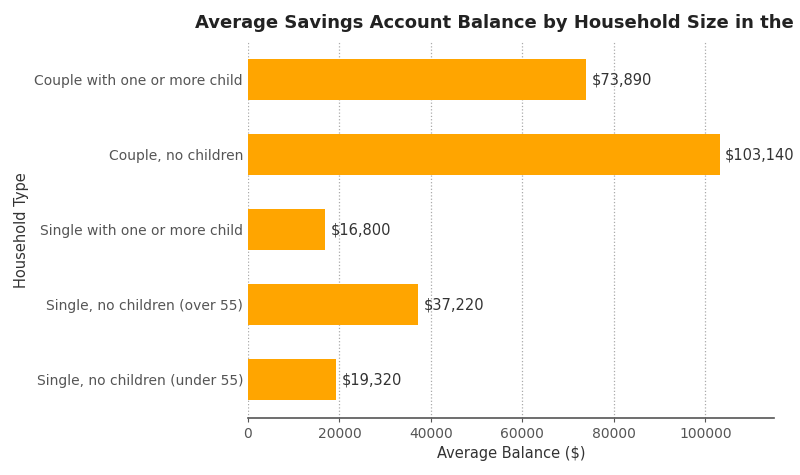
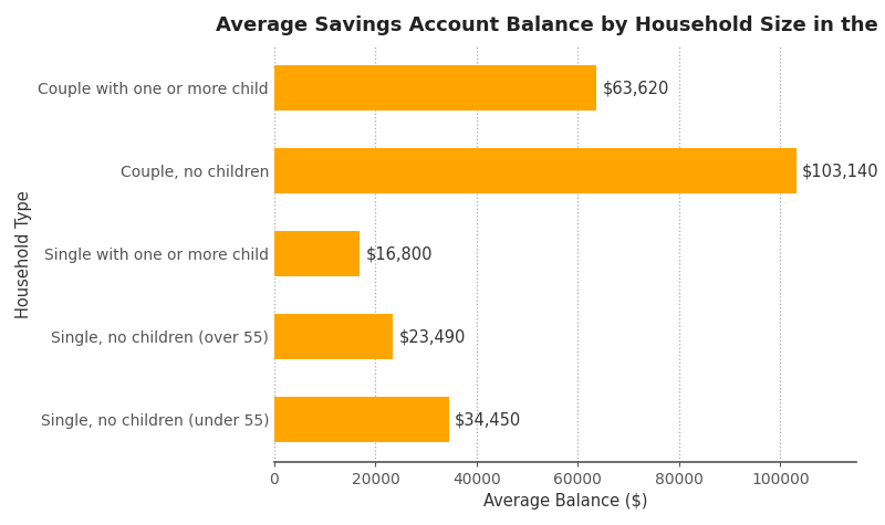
Couple with one or more child: $73,890 -> $63,620
Single, no children (over 55): $37,220 -> $23,490
Single, no children (under 55): $19,320 -> $34,450
